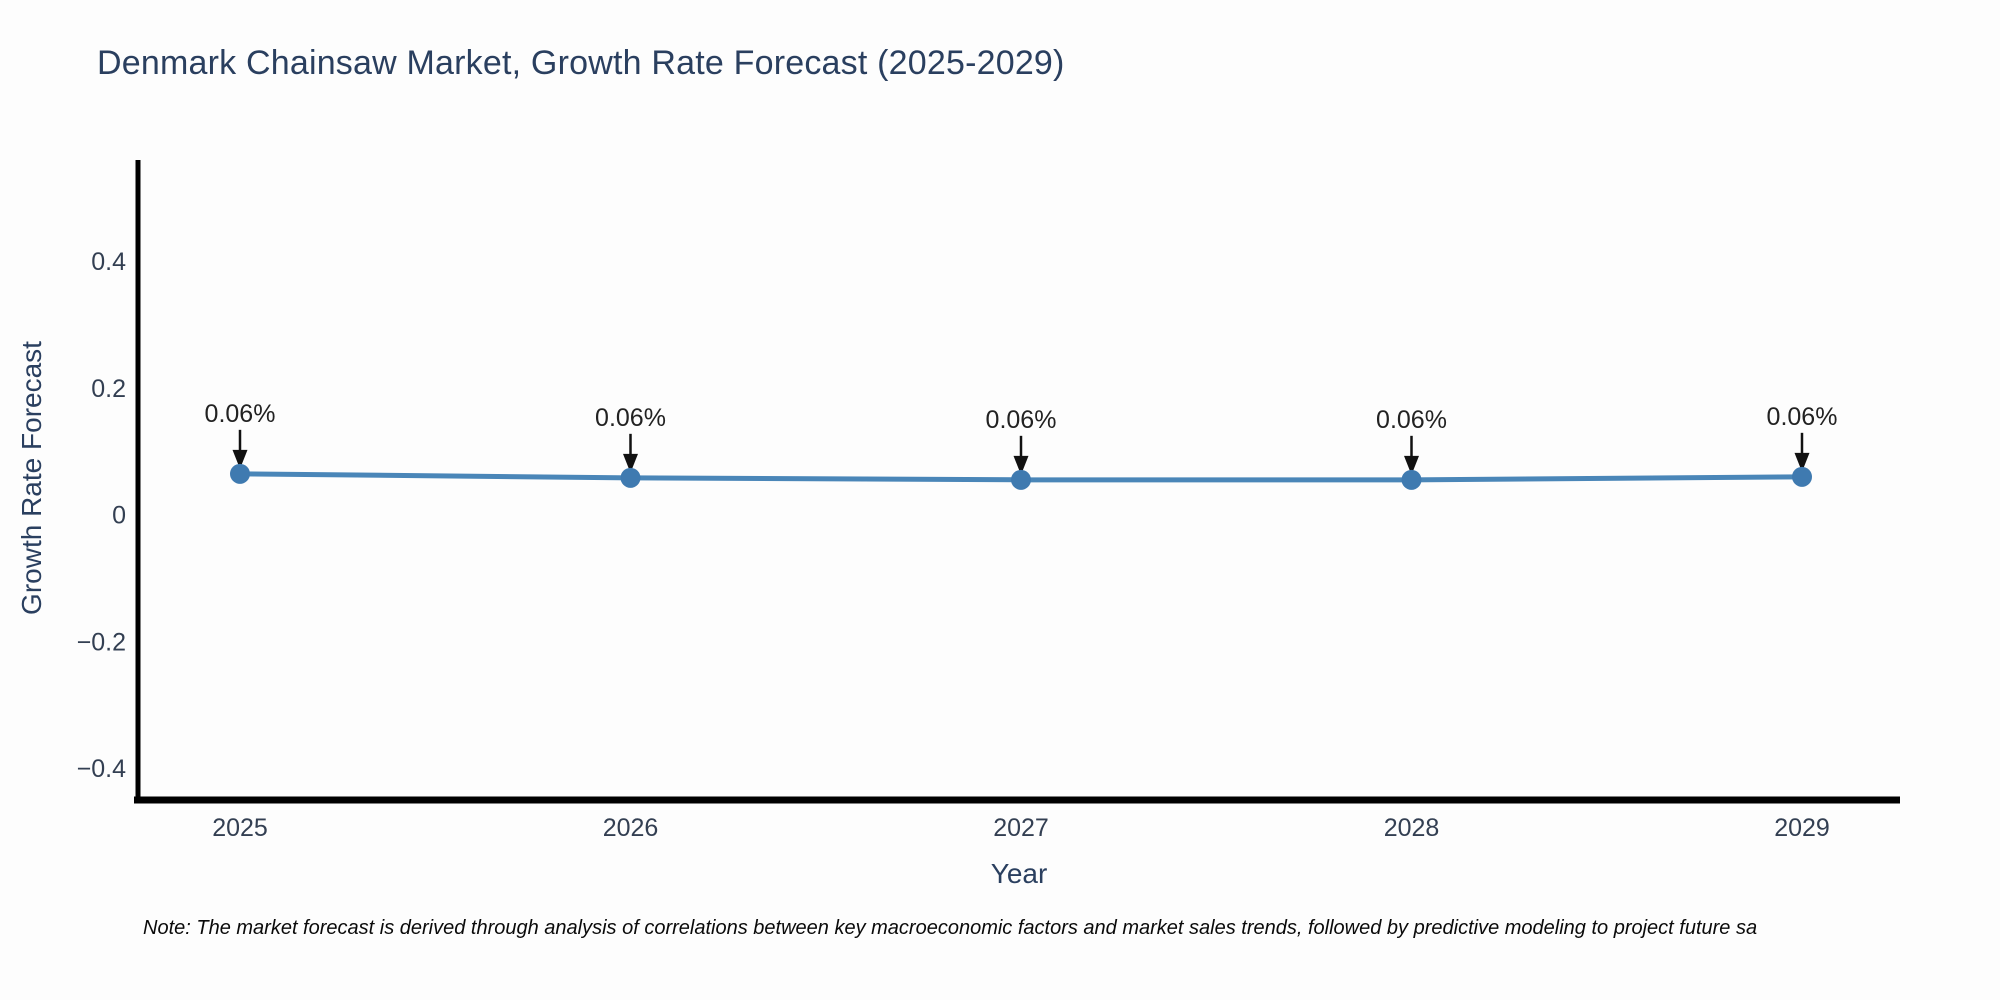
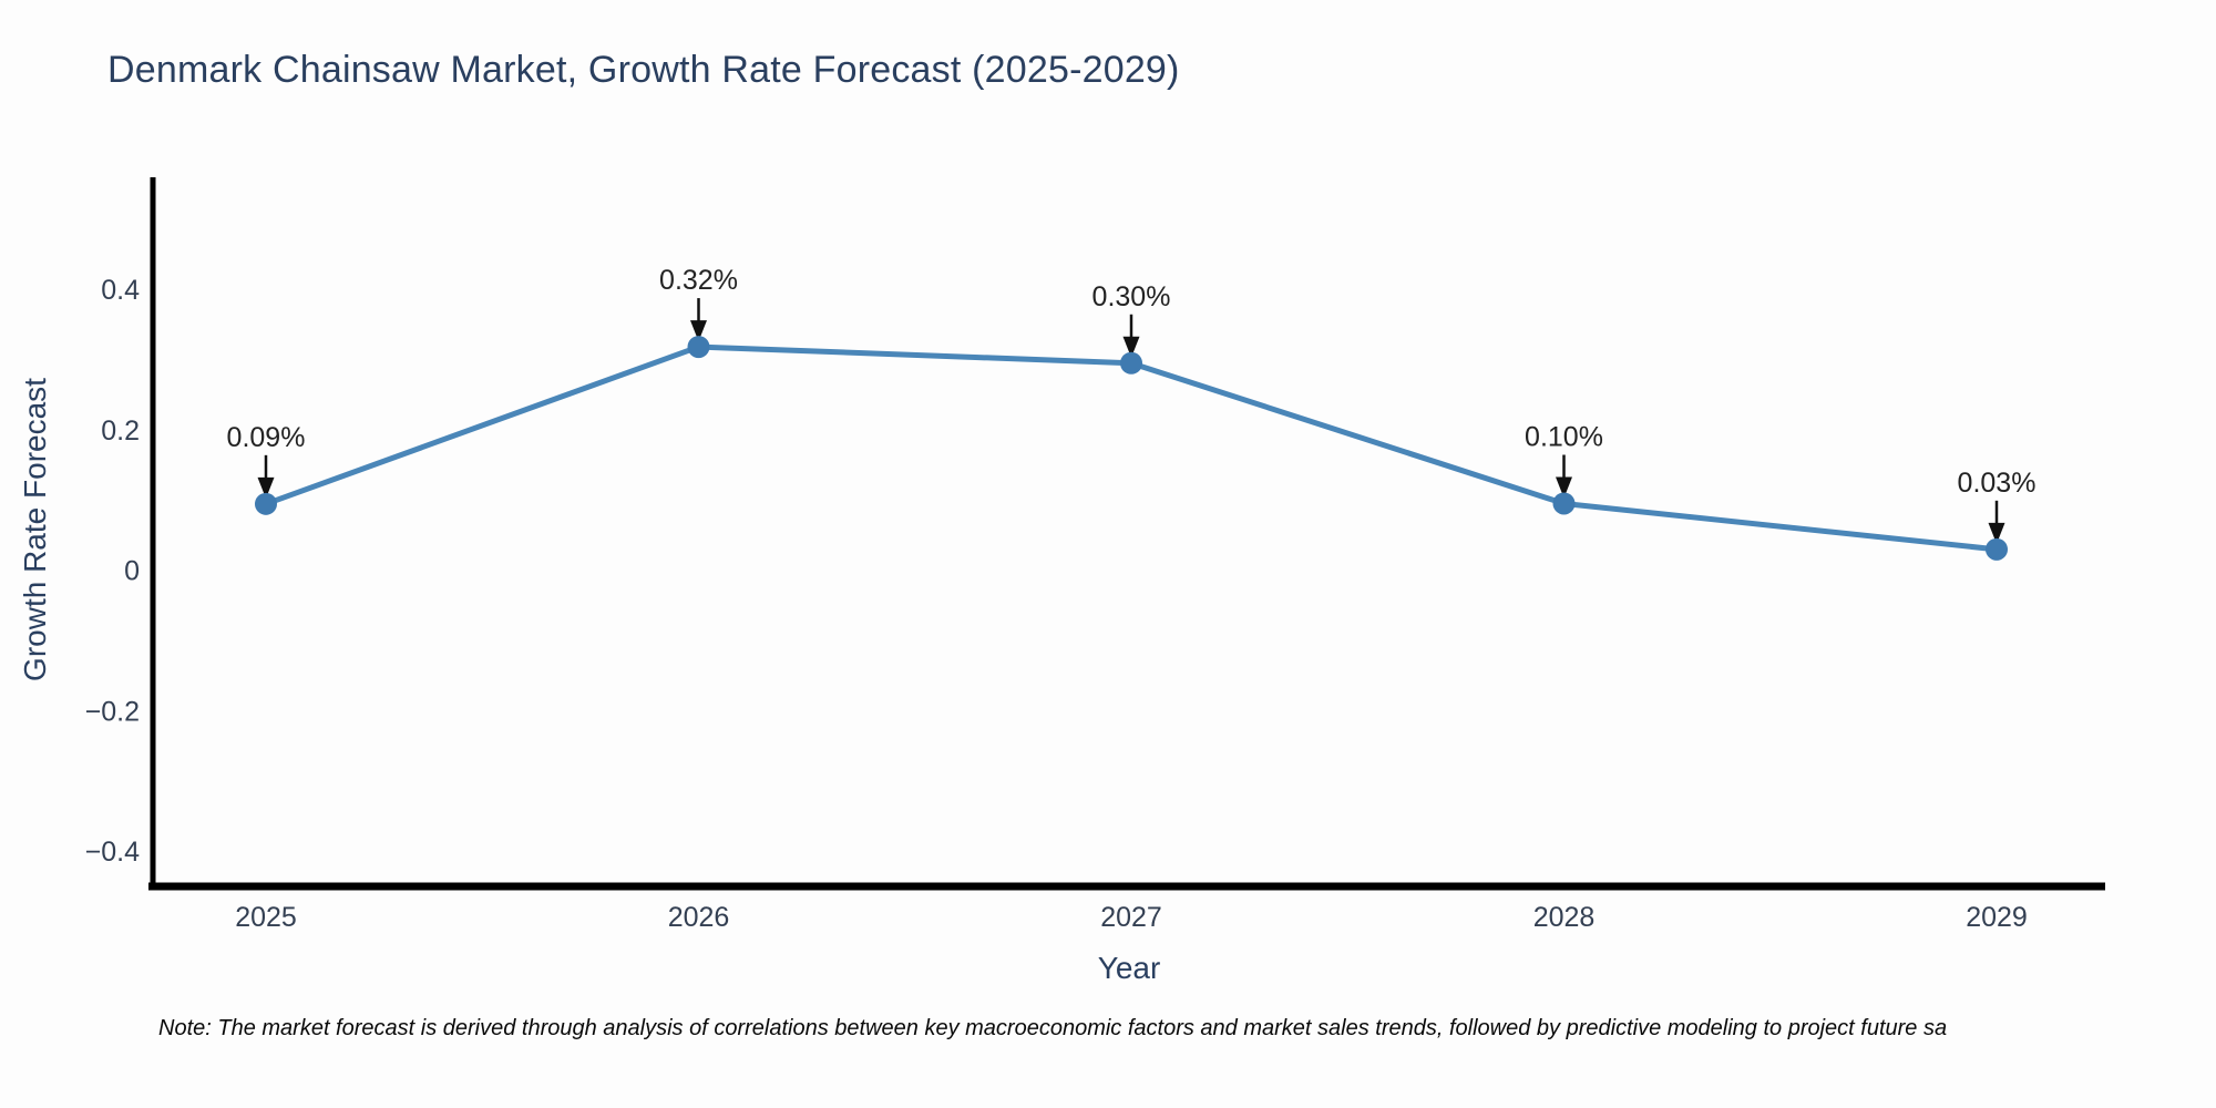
2025: 0.06% -> 0.09%
2026: 0.06% -> 0.32%
2027: 0.06% -> 0.30%
2028: 0.06% -> 0.10%
2029: 0.06% -> 0.03%
